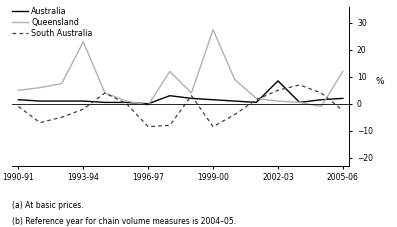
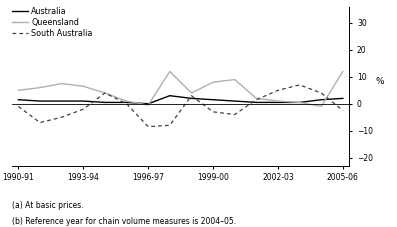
Queensland/1993-94: 23.0 -> 6.5
Queensland/1999-00: 27.5 -> 8.0
South Australia/1999-00: -8.5 -> -3.0
Australia/2002-03: 8.5 -> 0.5
